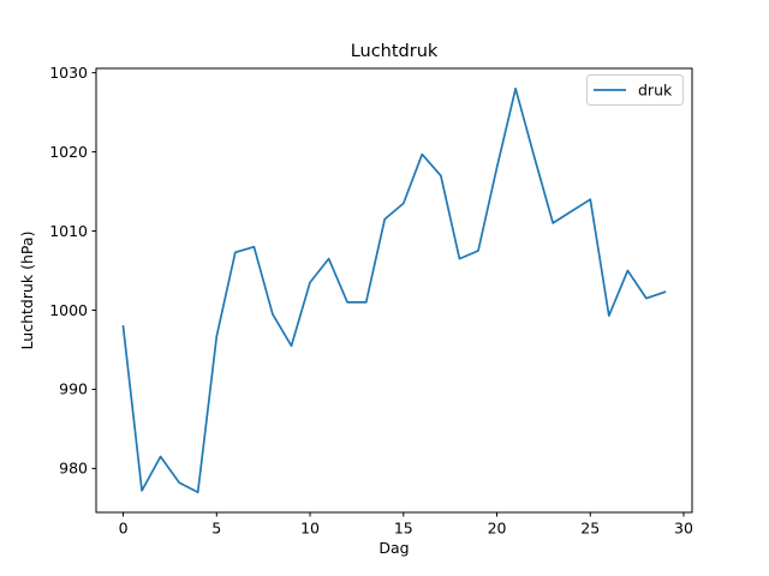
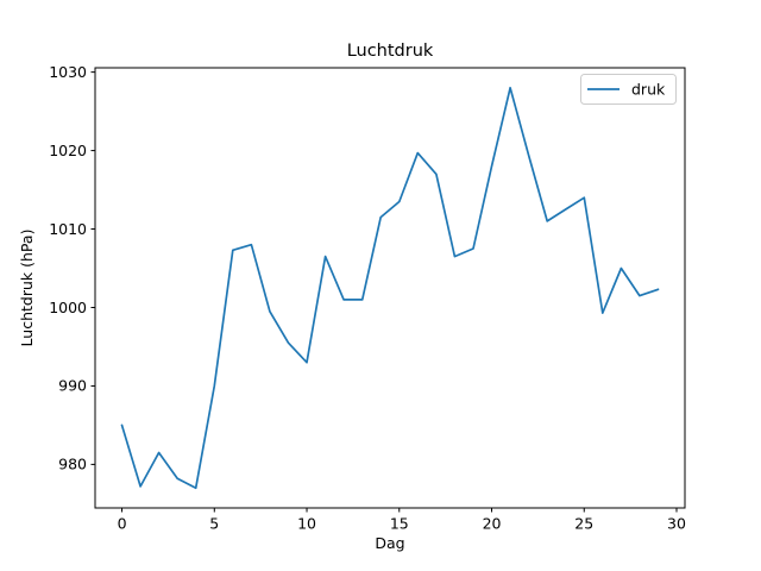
0: 998 -> 985
5: 997 -> 990
10: 1004 -> 993
